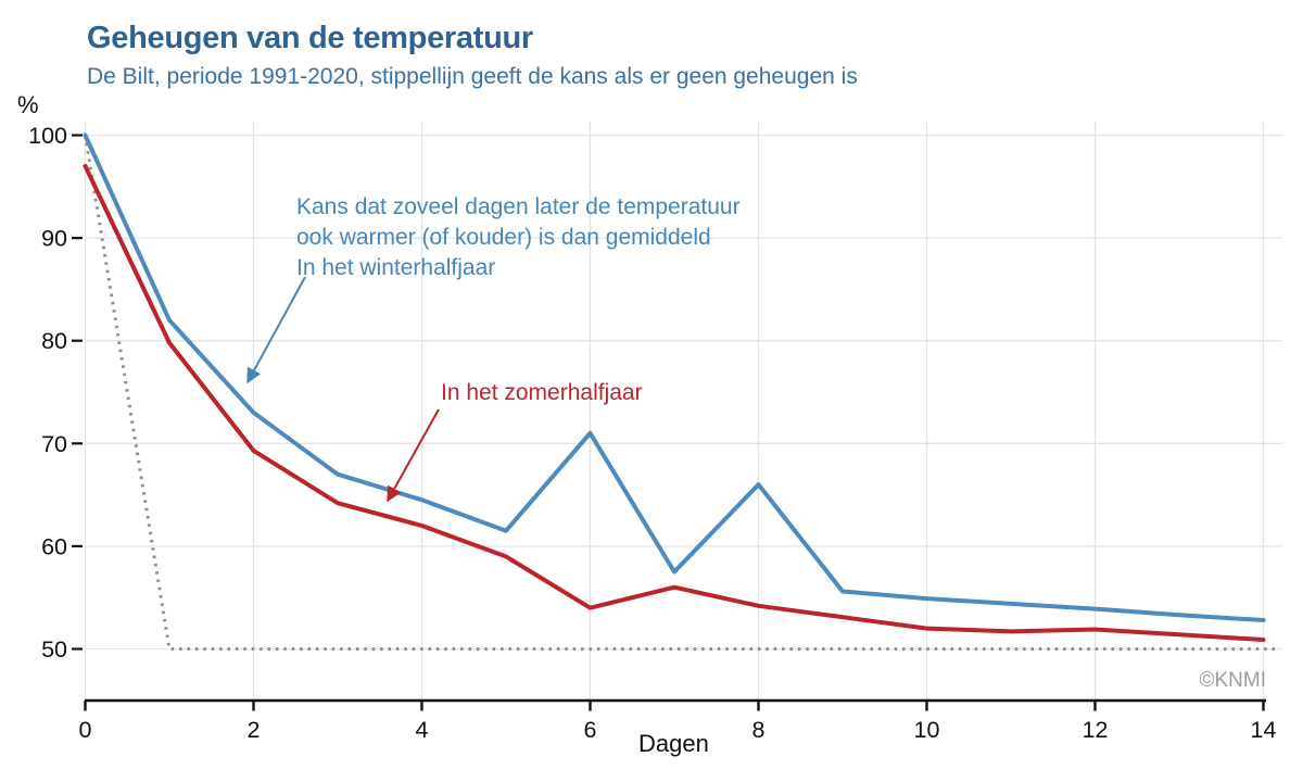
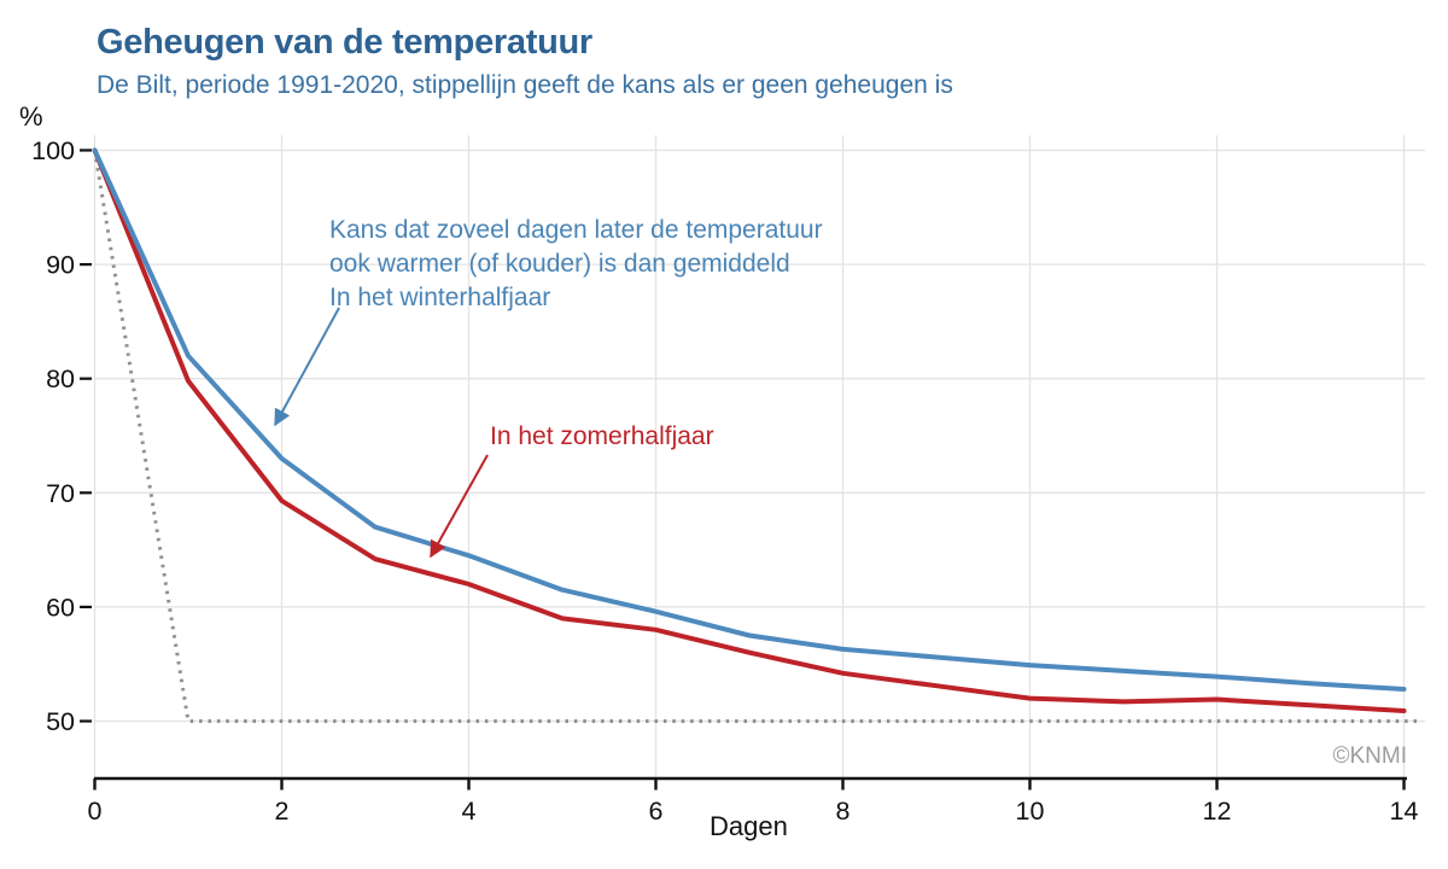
In het zomerhalfjaar/0: 97 -> 100
In het winterhalfjaar/6: 71 -> 60
In het zomerhalfjaar/6: 54 -> 58
In het winterhalfjaar/8: 66 -> 56
